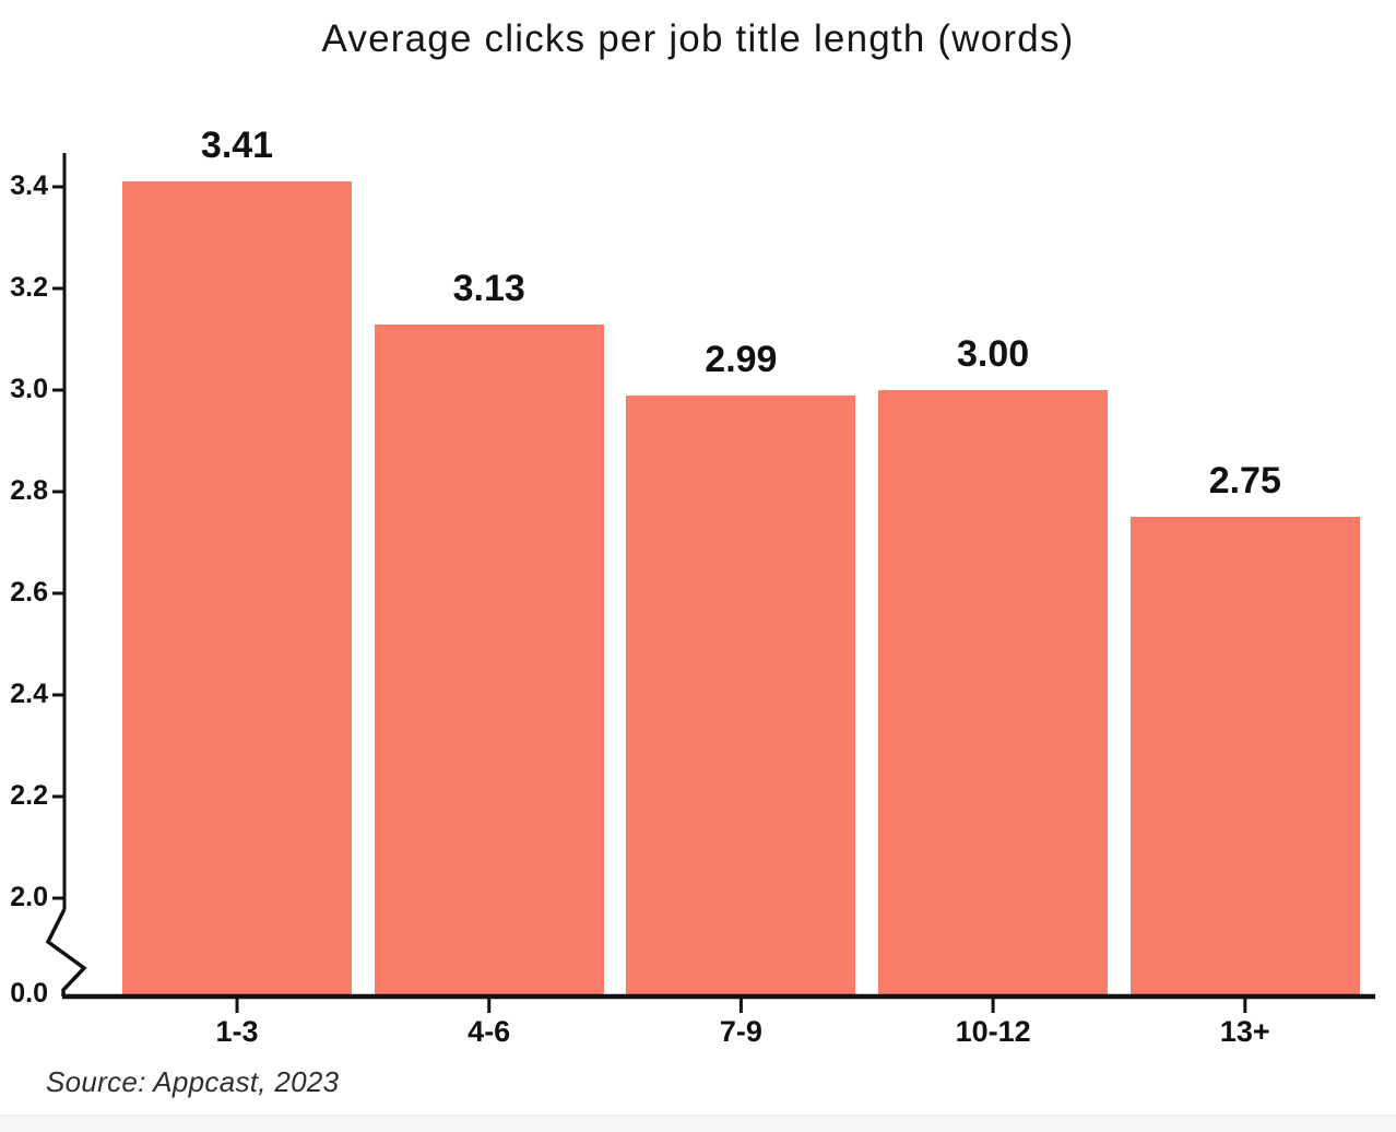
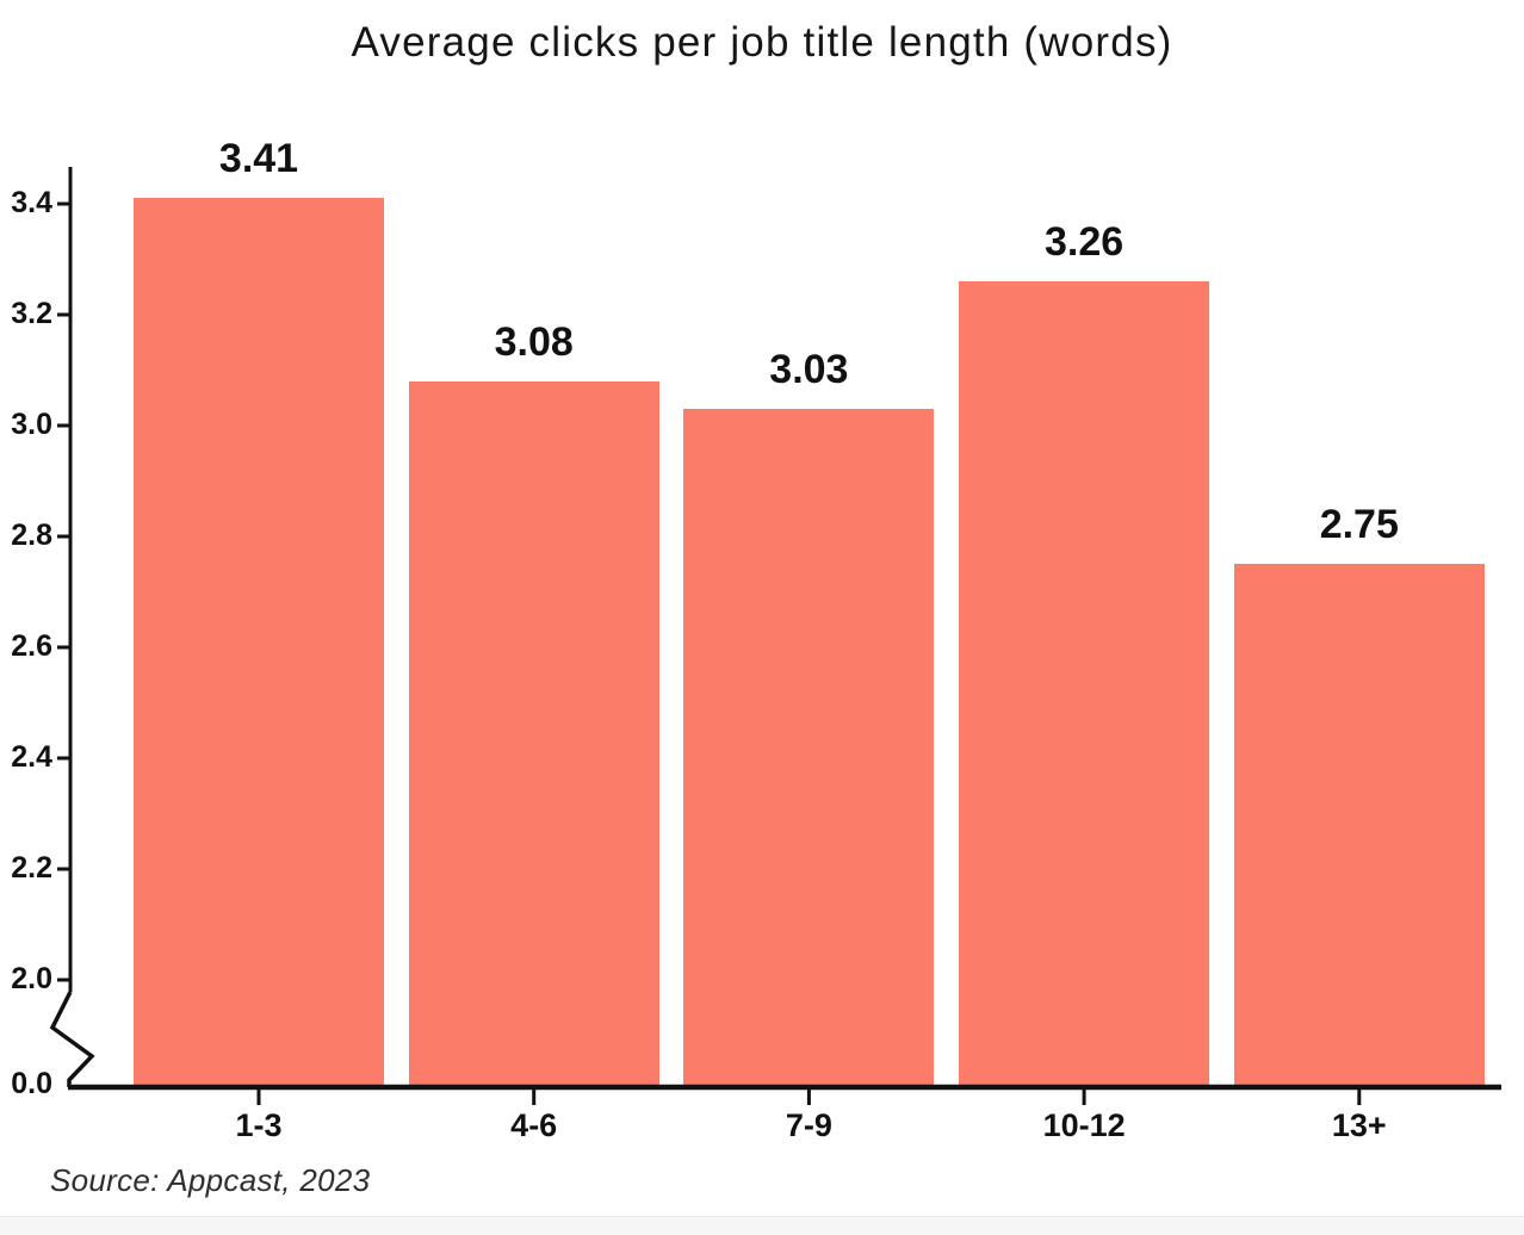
4-6: 3.13 -> 3.08
7-9: 2.99 -> 3.03
10-12: 3.00 -> 3.26
